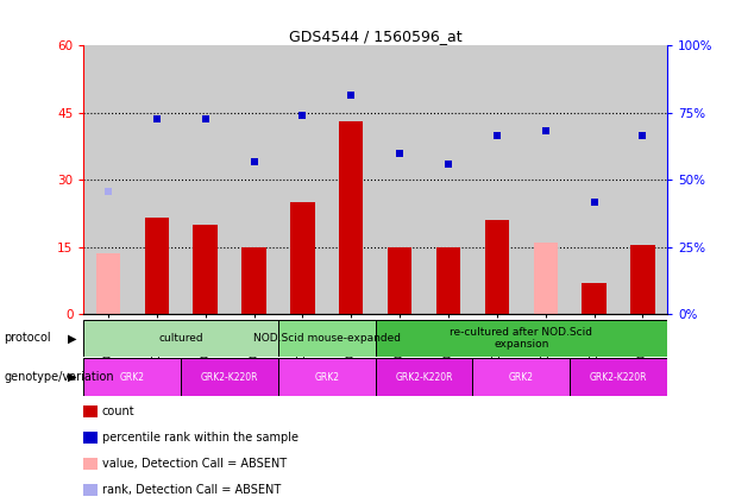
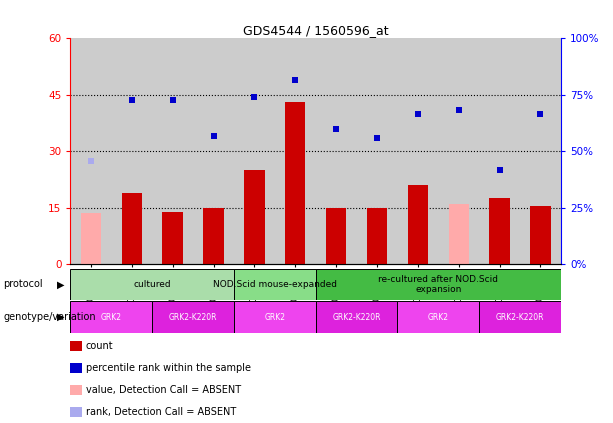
GSM1049713: 21.5 -> 19.0
GSM1049714: 20.0 -> 14.0
GSM1049718: 7.0 -> 17.5
